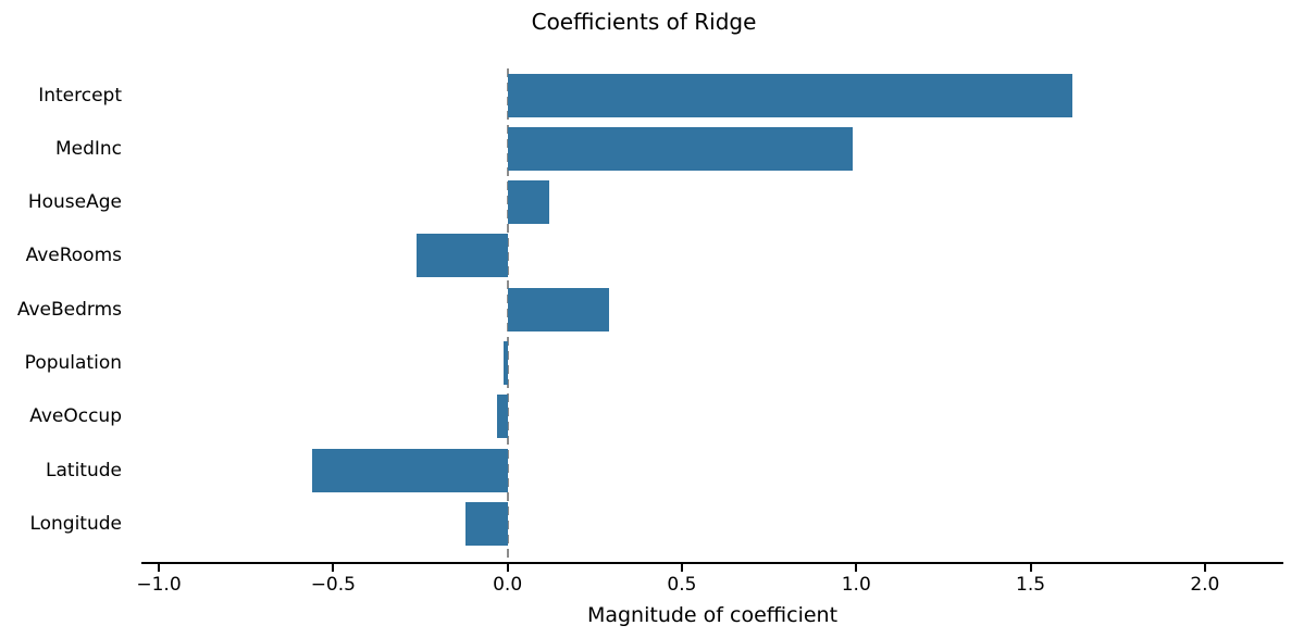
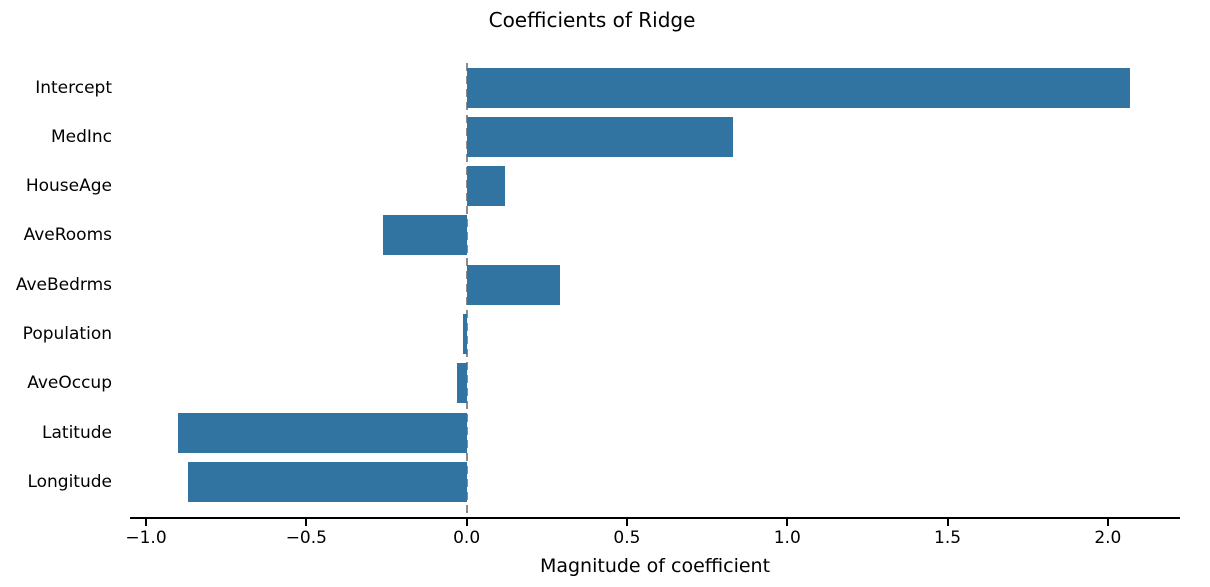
Intercept: 1.62 -> 2.07
MedInc: 0.99 -> 0.83
Latitude: -0.56 -> -0.90
Longitude: -0.12 -> -0.87
